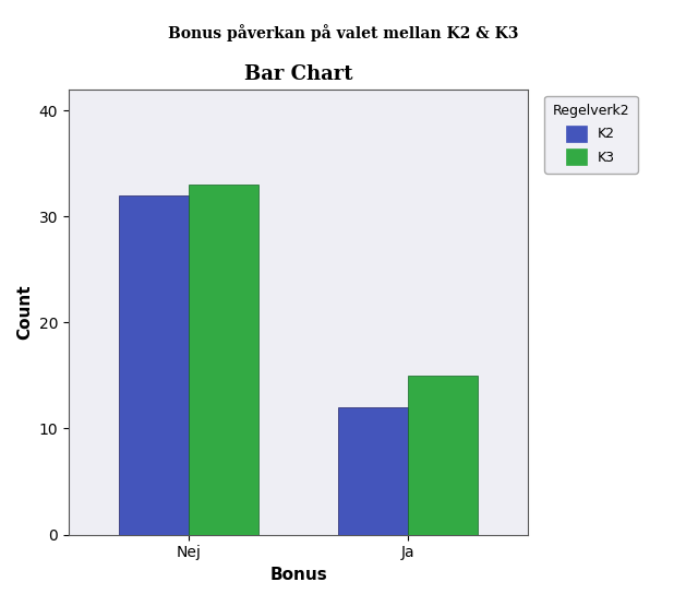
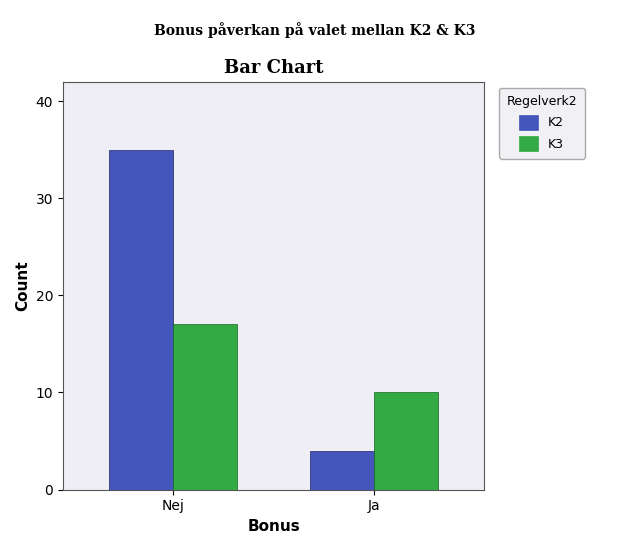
K2/Nej: 32 -> 35
K3/Nej: 33 -> 17
K2/Ja: 12 -> 4
K3/Ja: 15 -> 10
